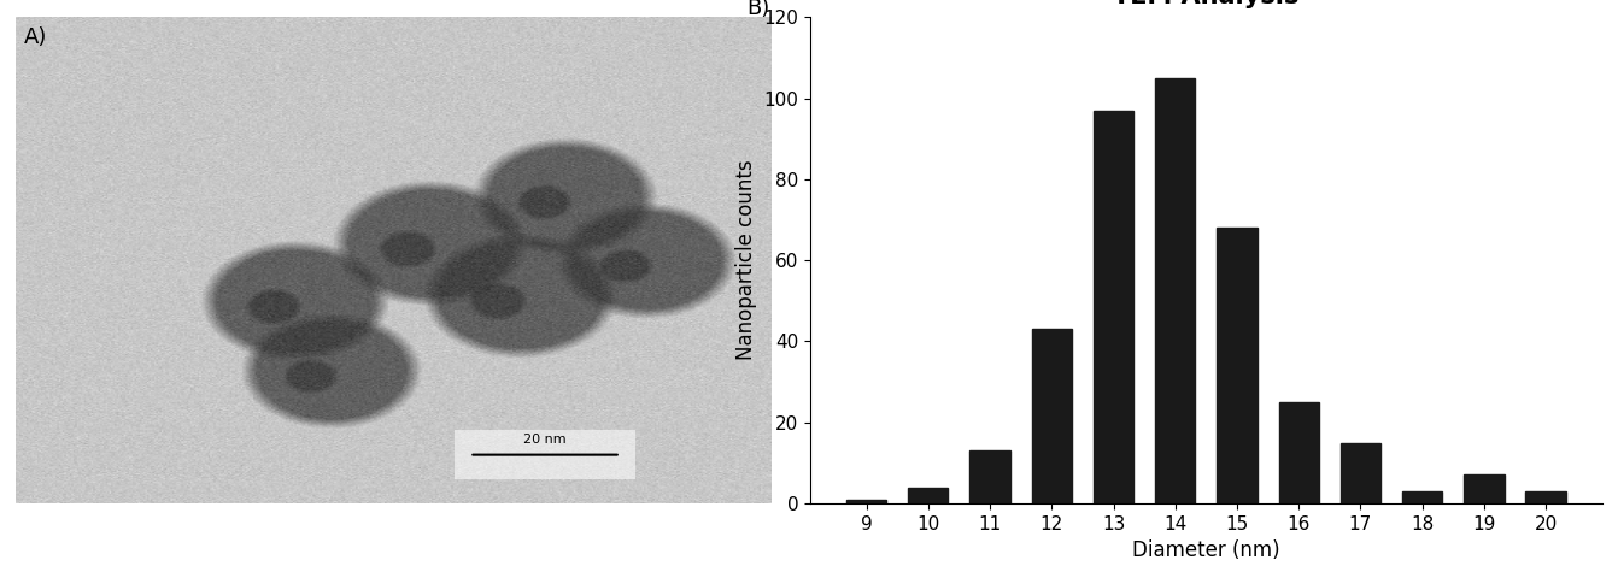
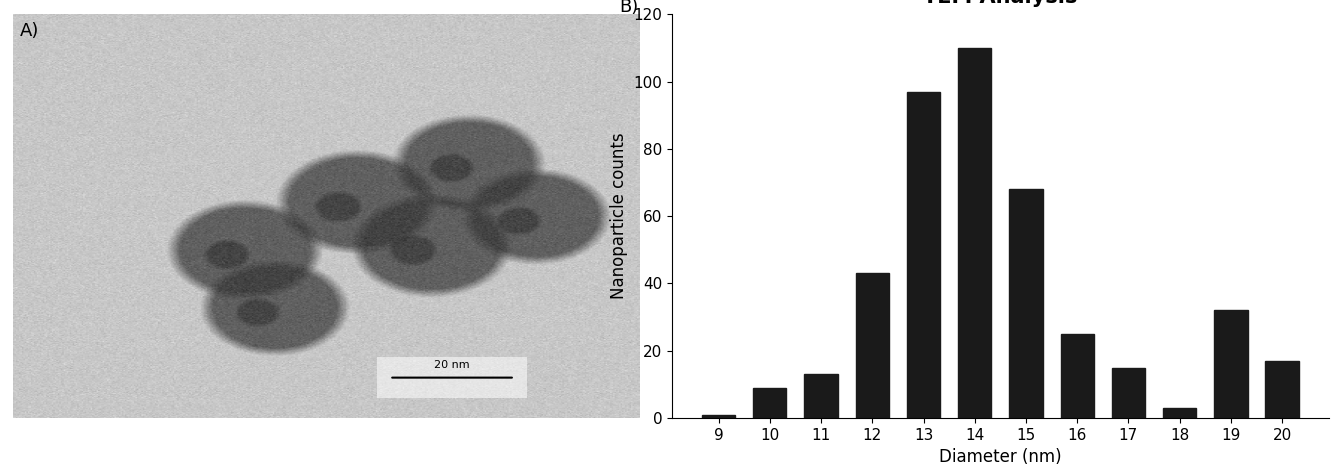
10: 4 -> 9
14: 105 -> 110
19: 7 -> 32
20: 3 -> 17
